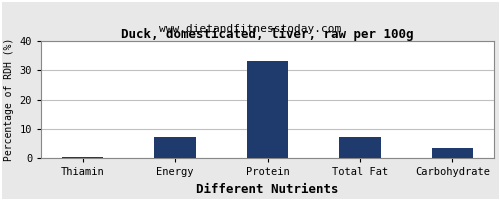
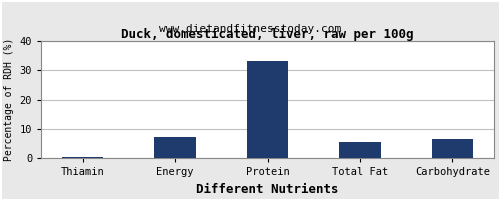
Total Fat: 7.3 -> 5.5
Carbohydrate: 3.5 -> 6.5
